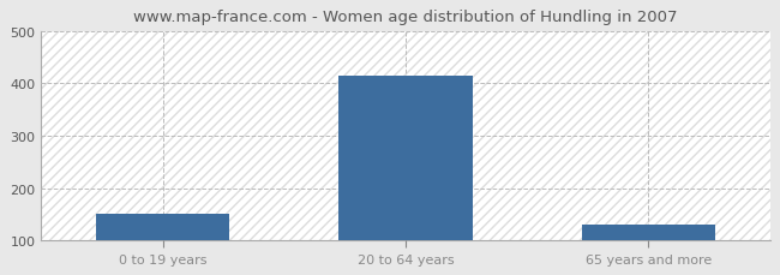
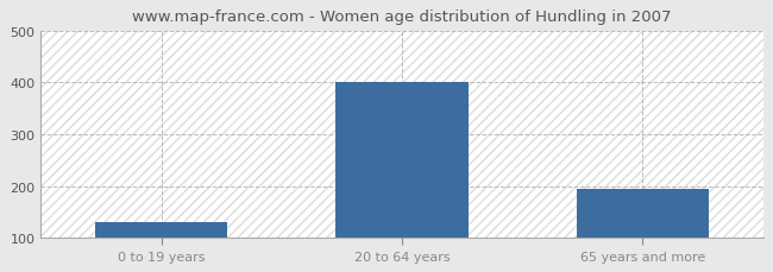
0 to 19 years: 150 -> 130
20 to 64 years: 415 -> 400
65 years and more: 130 -> 195
